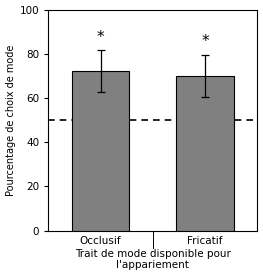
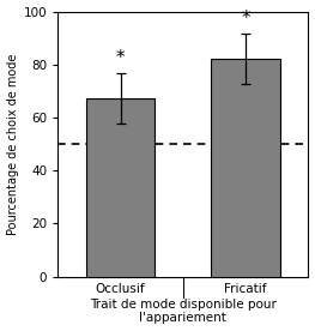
Occlusif: 72 -> 67
Fricatif: 70 -> 82
